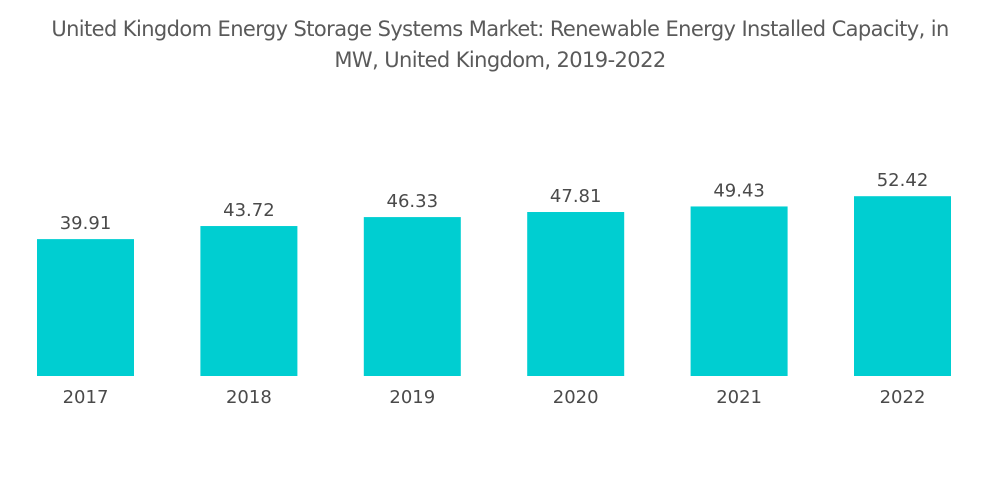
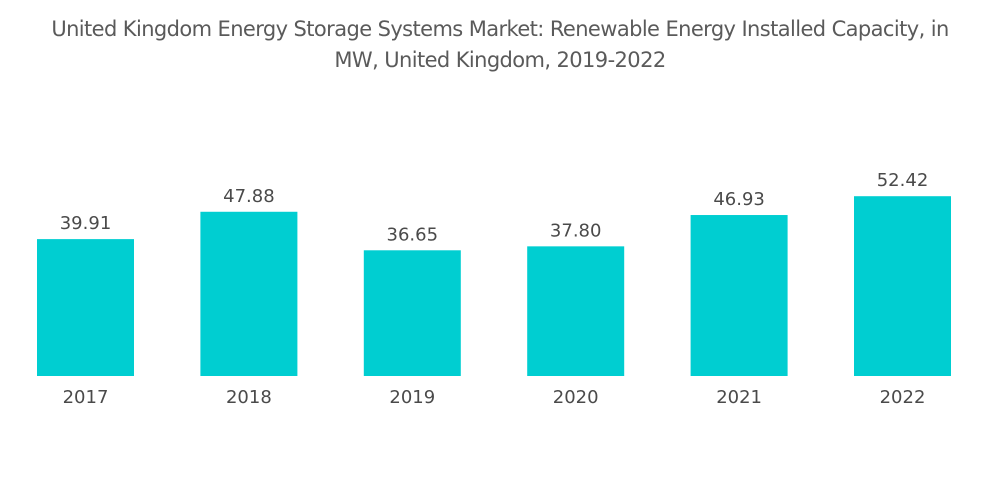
2018: 43.72 -> 47.88
2019: 46.33 -> 36.65
2020: 47.81 -> 37.80
2021: 49.43 -> 46.93
